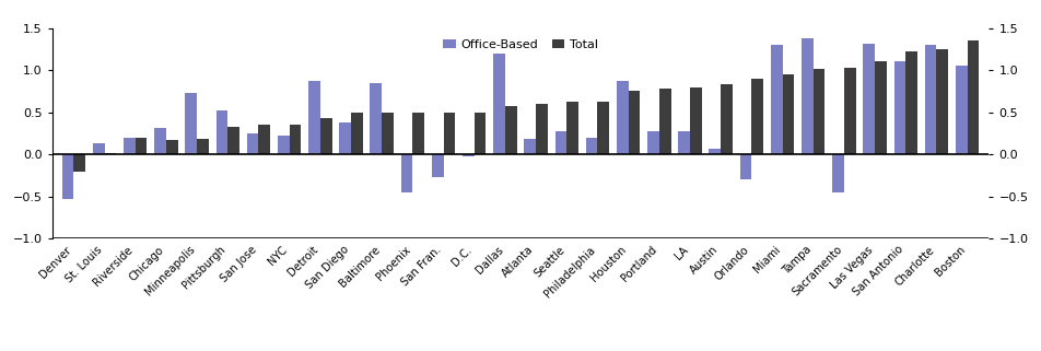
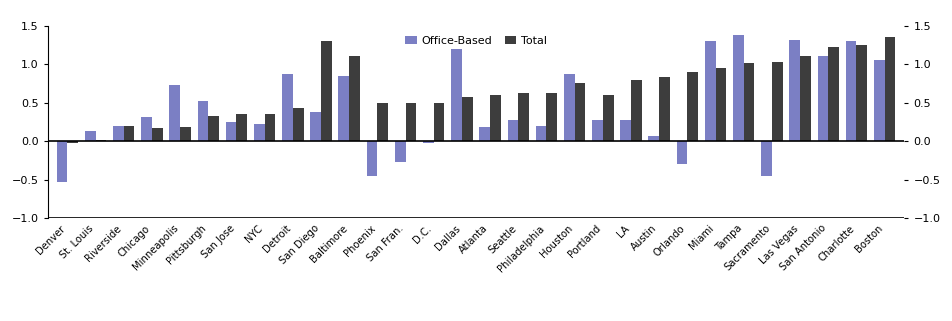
Total/Denver: -0.20 -> -0.02
Total/San Diego: 0.50 -> 1.30
Total/Baltimore: 0.50 -> 1.10
Total/Portland: 0.78 -> 0.60
